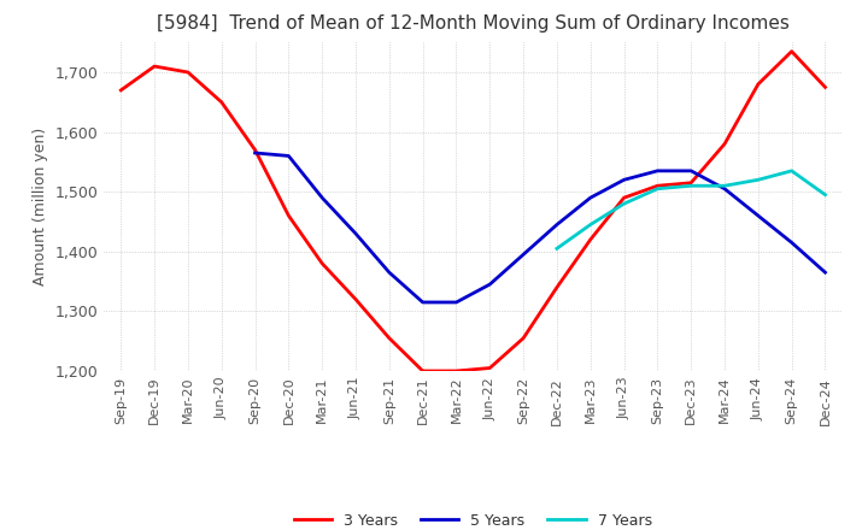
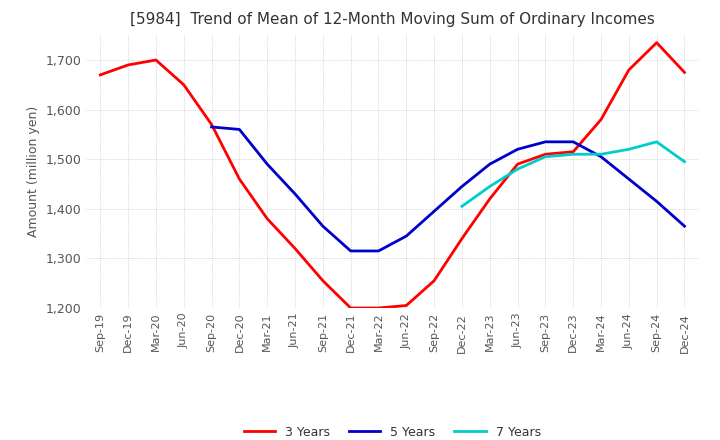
3 Years/Dec-19: 1,710 -> 1,690
